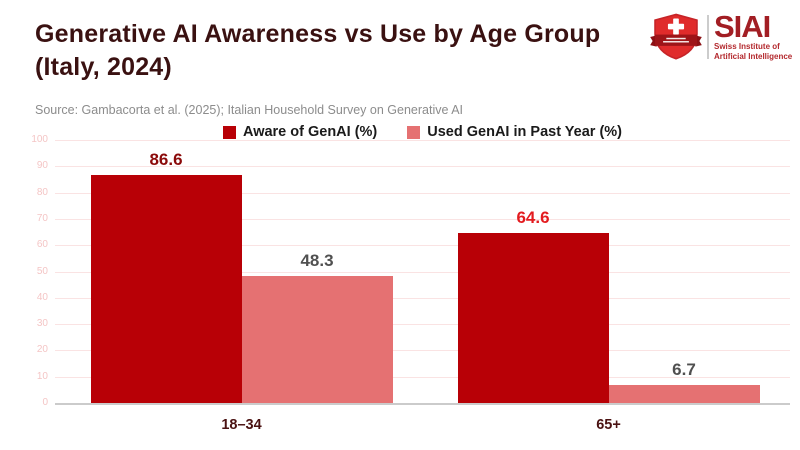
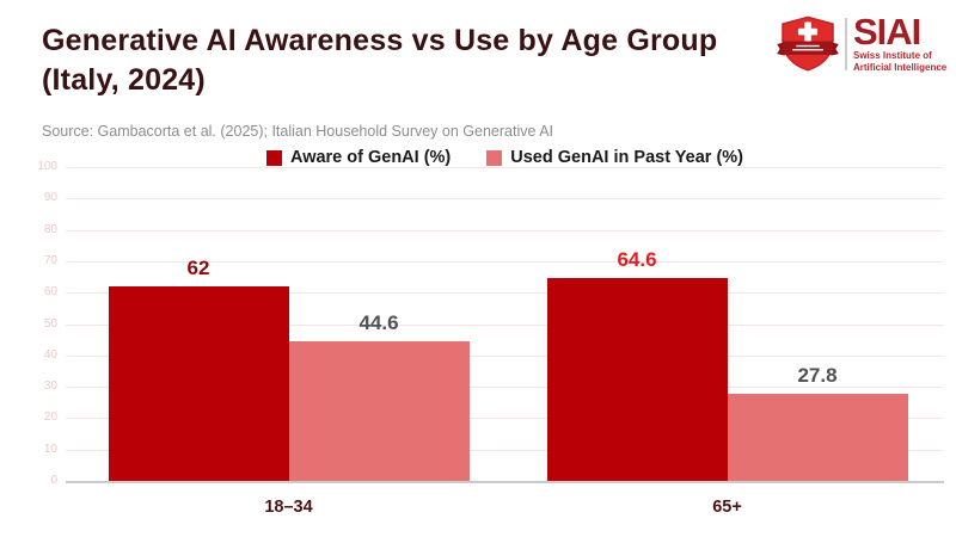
Aware of GenAI (%)/18–34: 86.6 -> 62
Used GenAI in Past Year (%)/18–34: 48.3 -> 44.6
Used GenAI in Past Year (%)/65+: 6.7 -> 27.8
